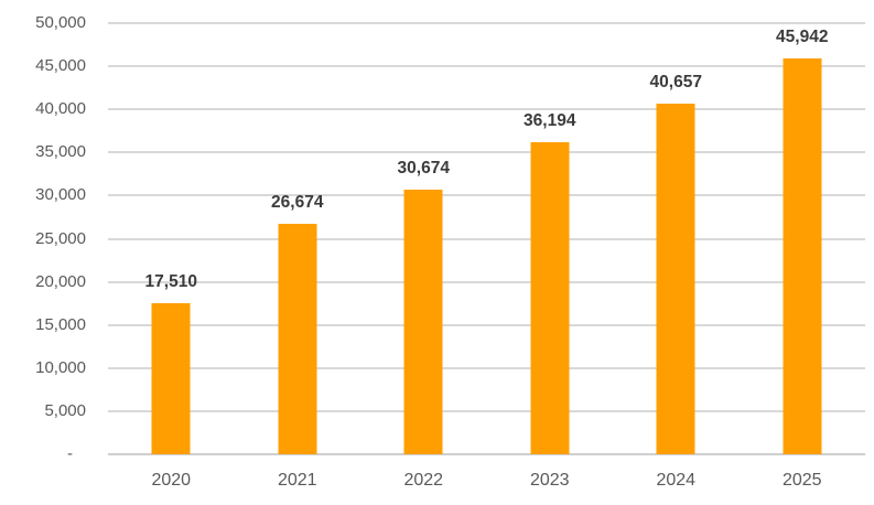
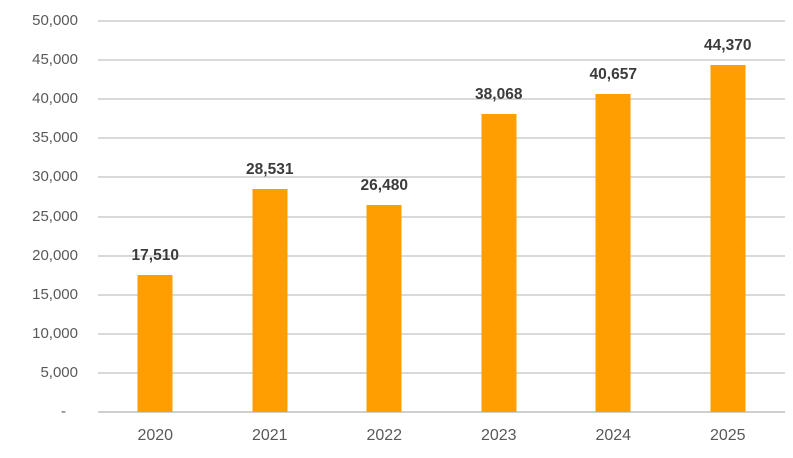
2021: 26,674 -> 28,531
2022: 30,674 -> 26,480
2023: 36,194 -> 38,068
2025: 45,942 -> 44,370
